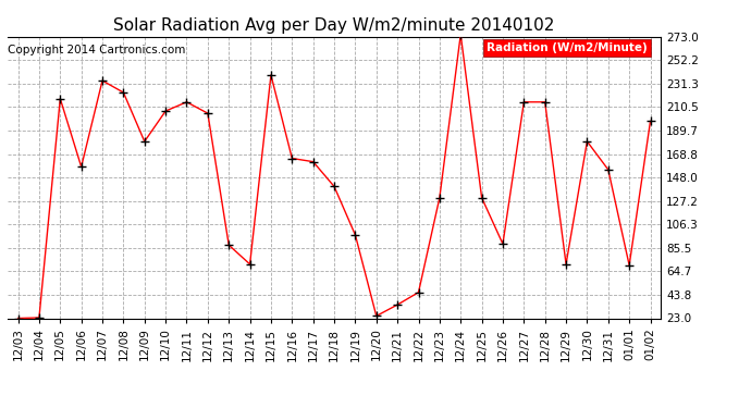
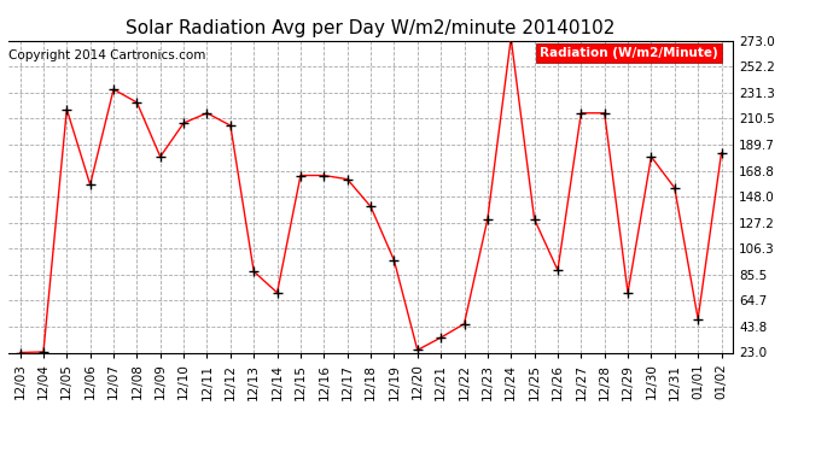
12/15: 239 -> 165
01/01: 70 -> 50
01/02: 198 -> 183
